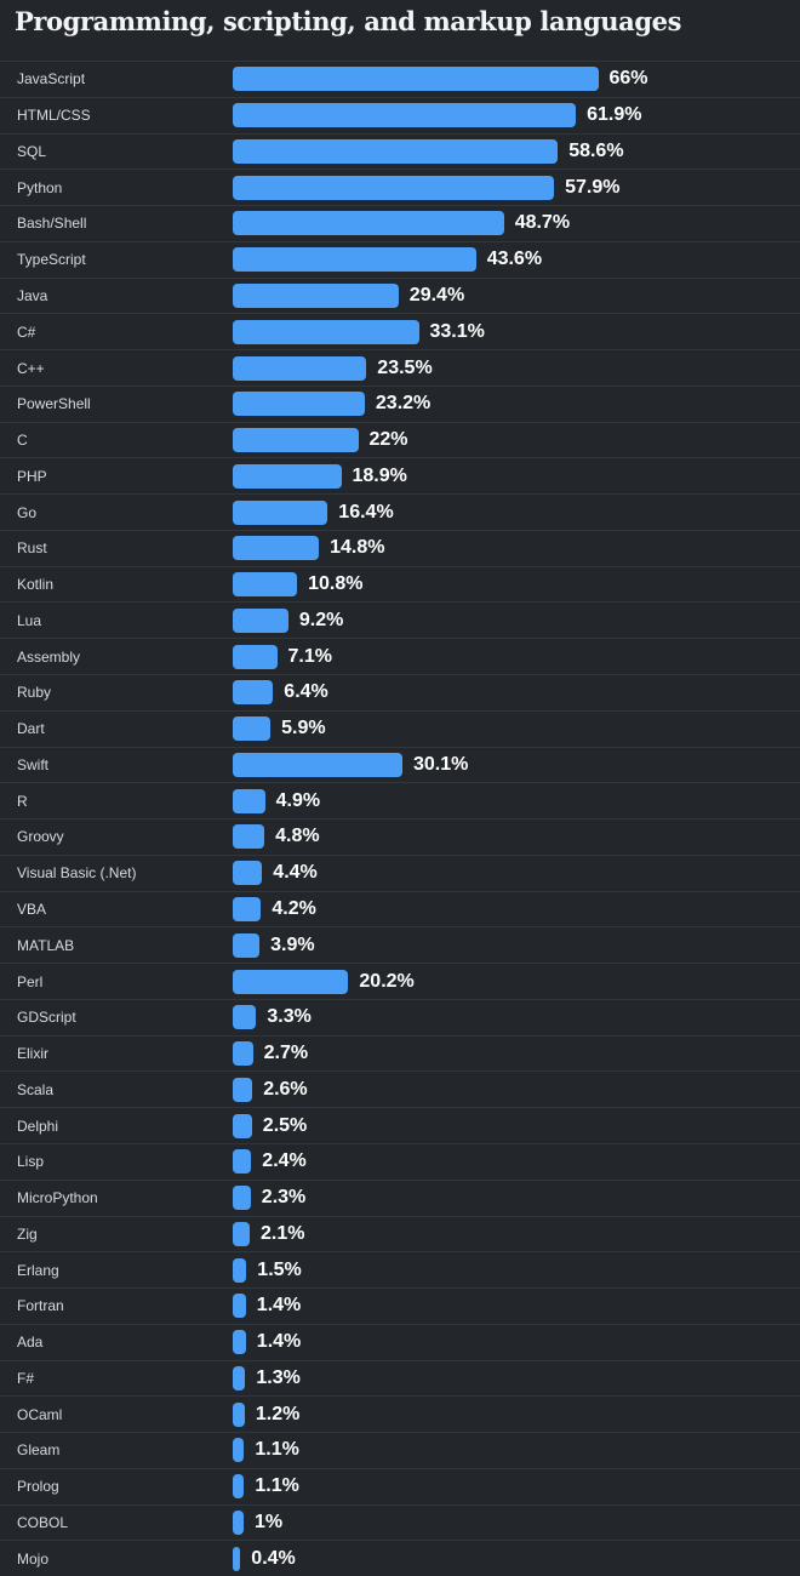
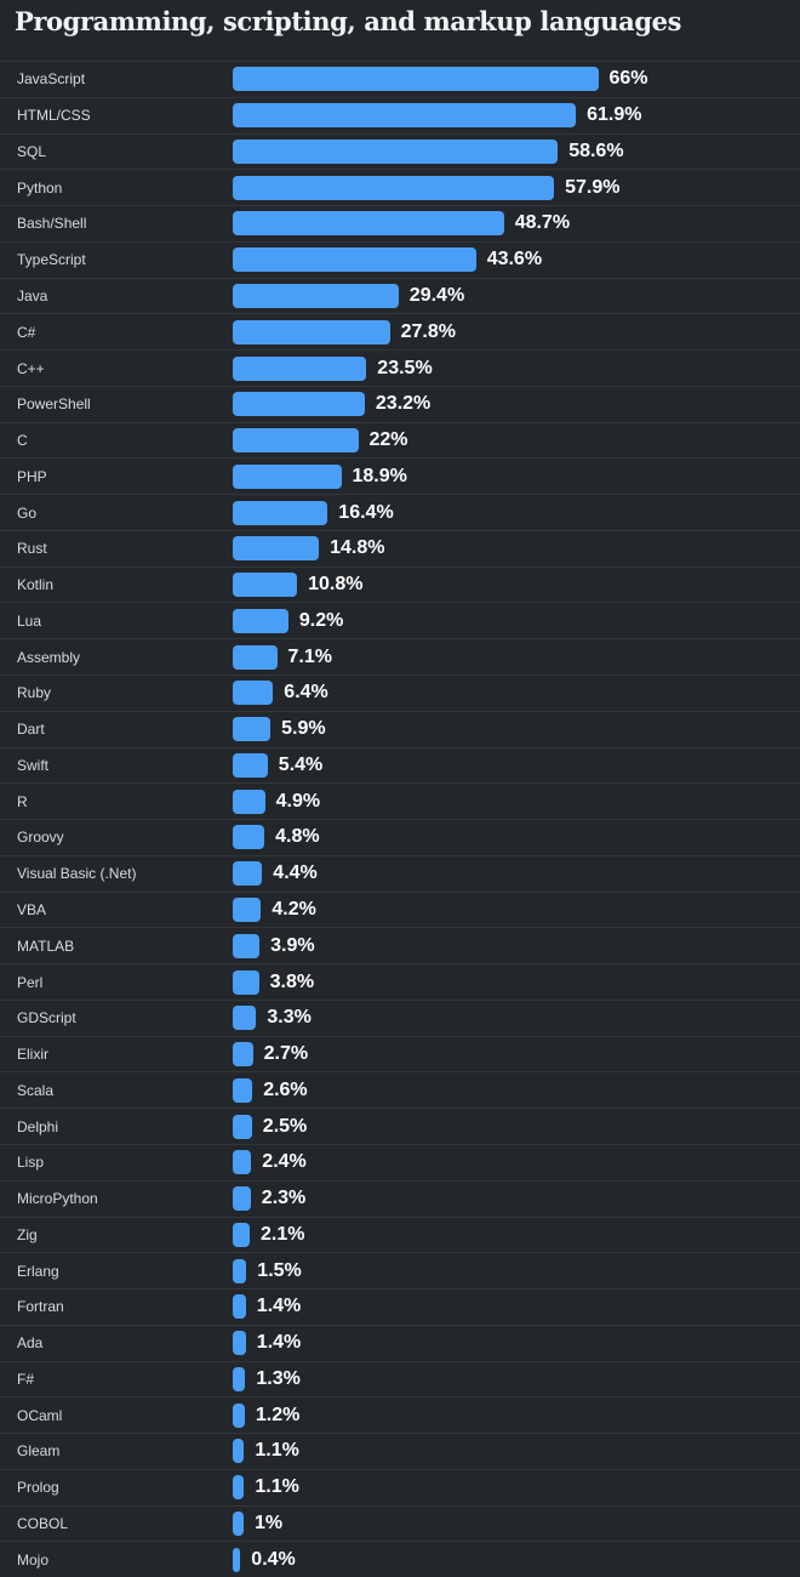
C#: 33.1% -> 27.8%
Swift: 30.1% -> 5.4%
Perl: 20.2% -> 3.8%
